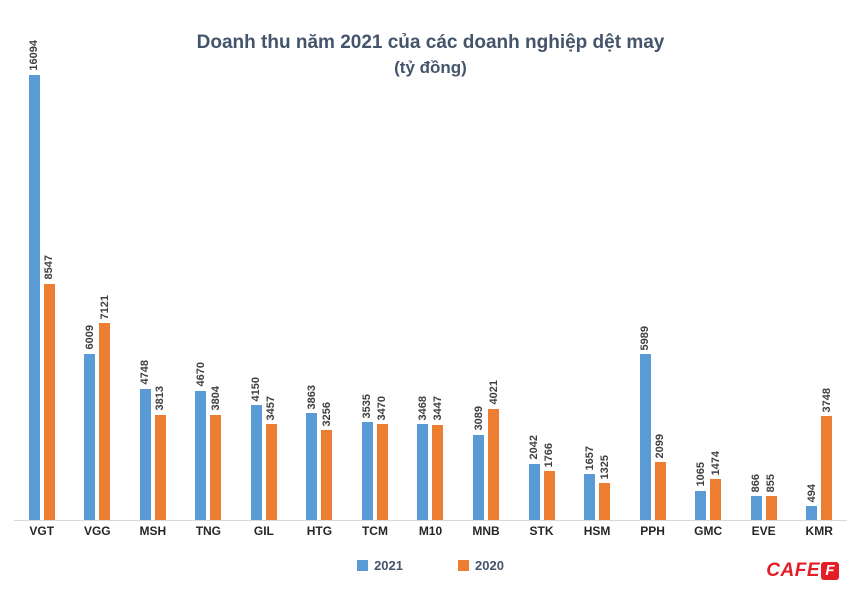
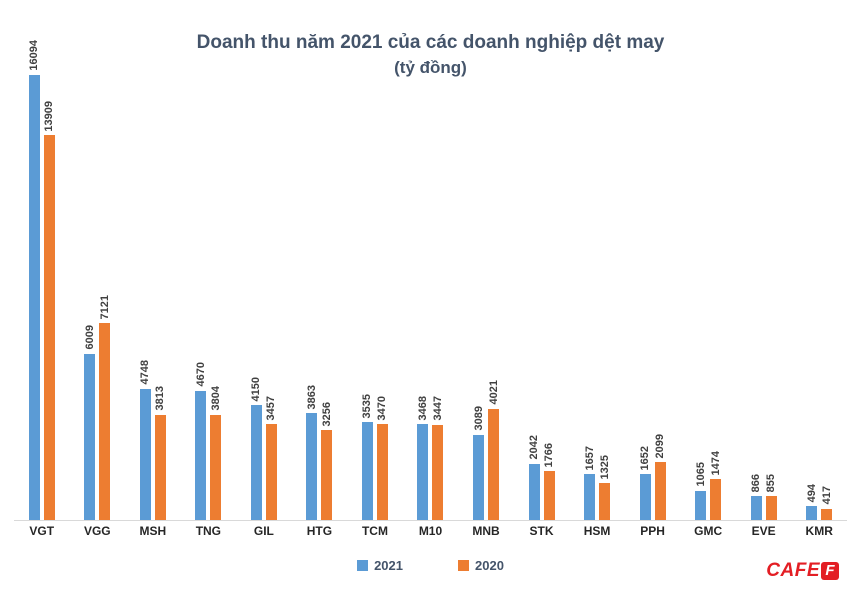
2020/VGT: 8547 -> 13909
2021/PPH: 5989 -> 1652
2020/KMR: 3748 -> 417
